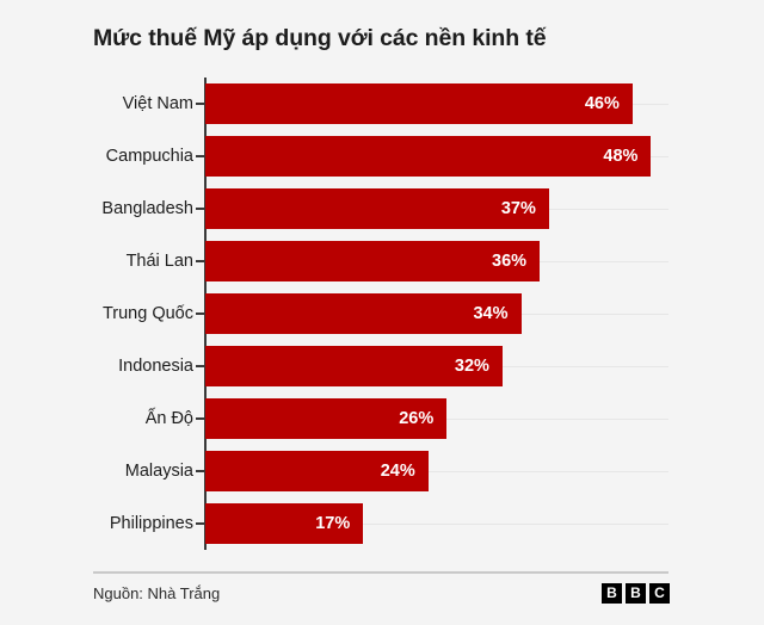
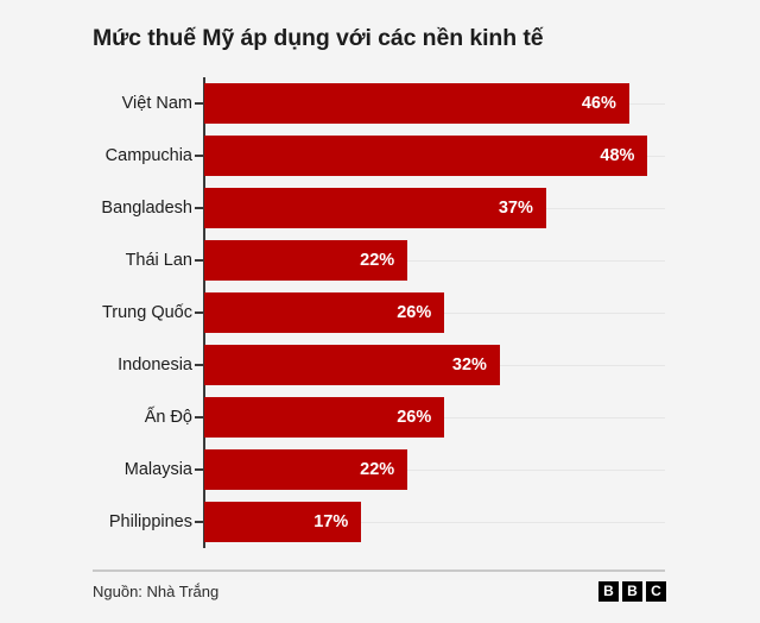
Thái Lan: 36% -> 22%
Trung Quốc: 34% -> 26%
Malaysia: 24% -> 22%
